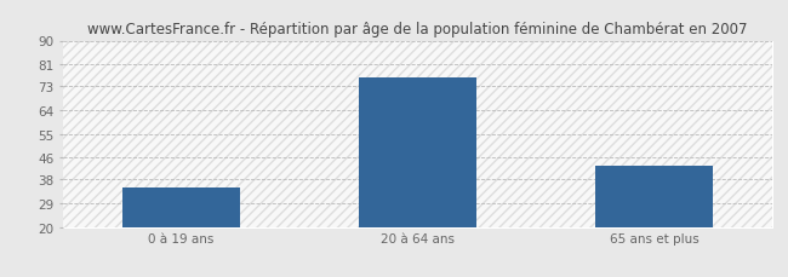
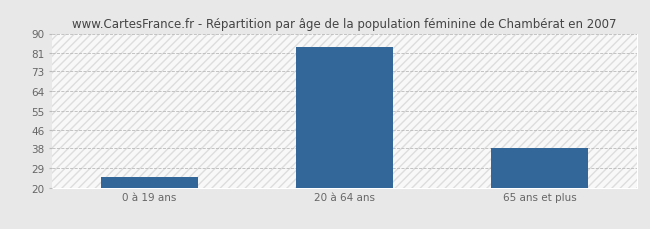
0 à 19 ans: 35 -> 25
20 à 64 ans: 76 -> 84
65 ans et plus: 43 -> 38
